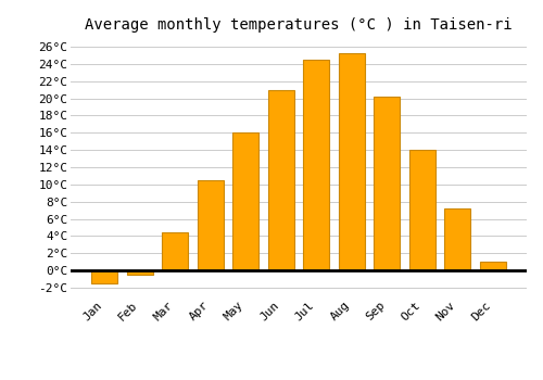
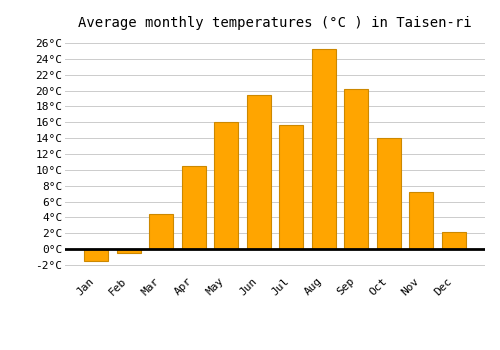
Jun: 21.0°C -> 19.4°C
Jul: 24.5°C -> 15.6°C
Dec: 1.0°C -> 2.2°C
